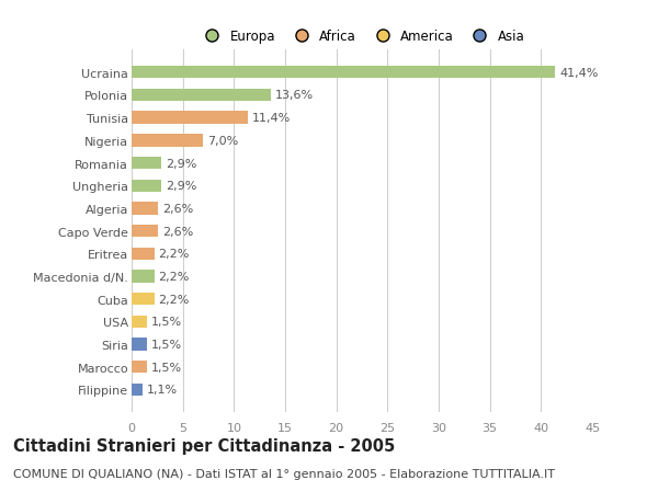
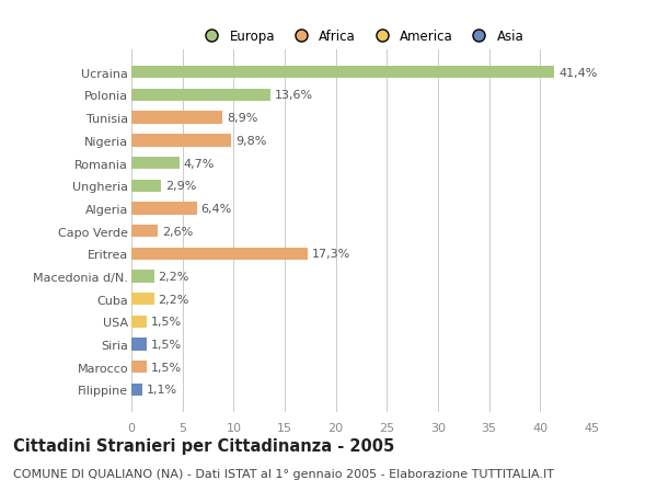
Tunisia: 11,4% -> 8,9%
Nigeria: 7,0% -> 9,8%
Romania: 2,9% -> 4,7%
Algeria: 2,6% -> 6,4%
Eritrea: 2,2% -> 17,3%
